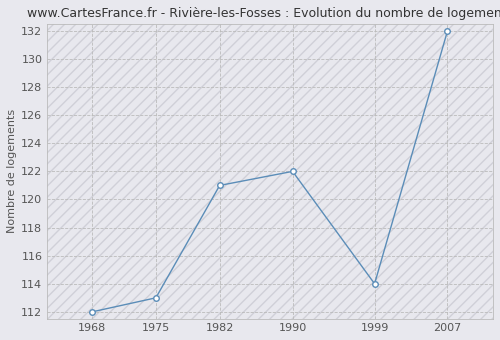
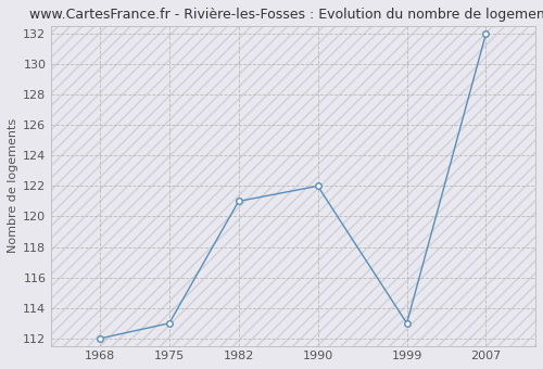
1999: 114 -> 113
